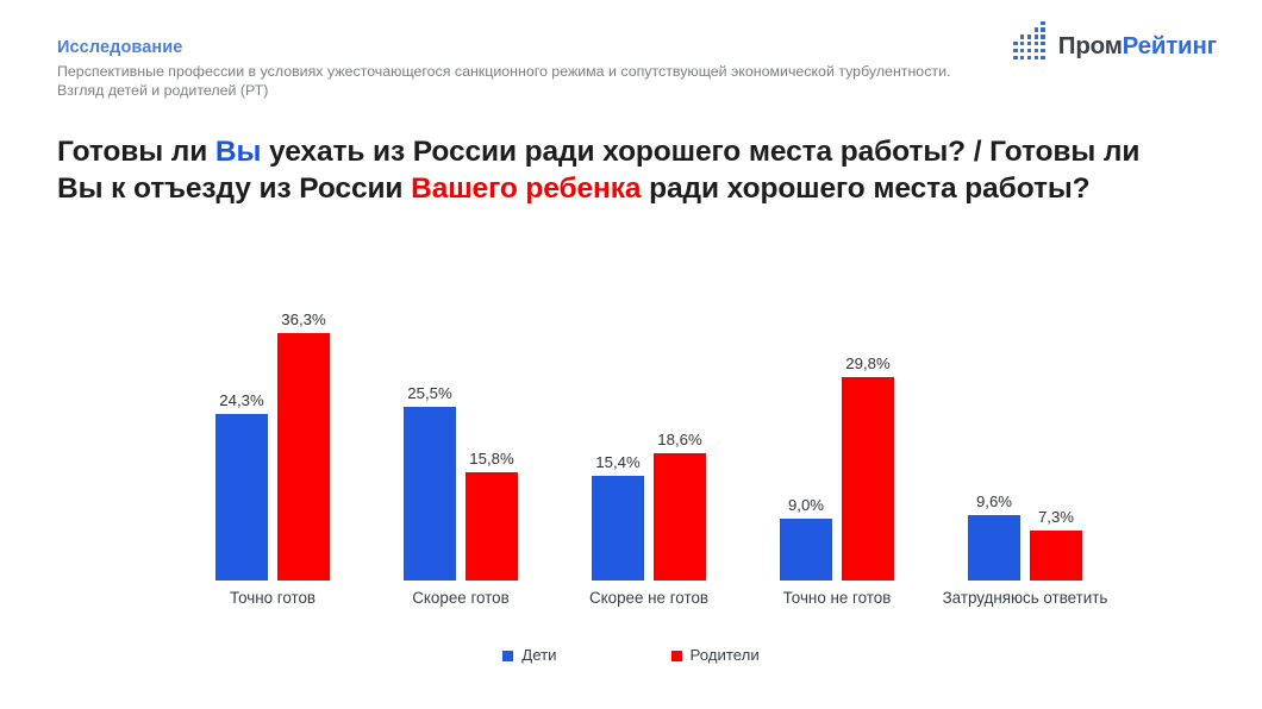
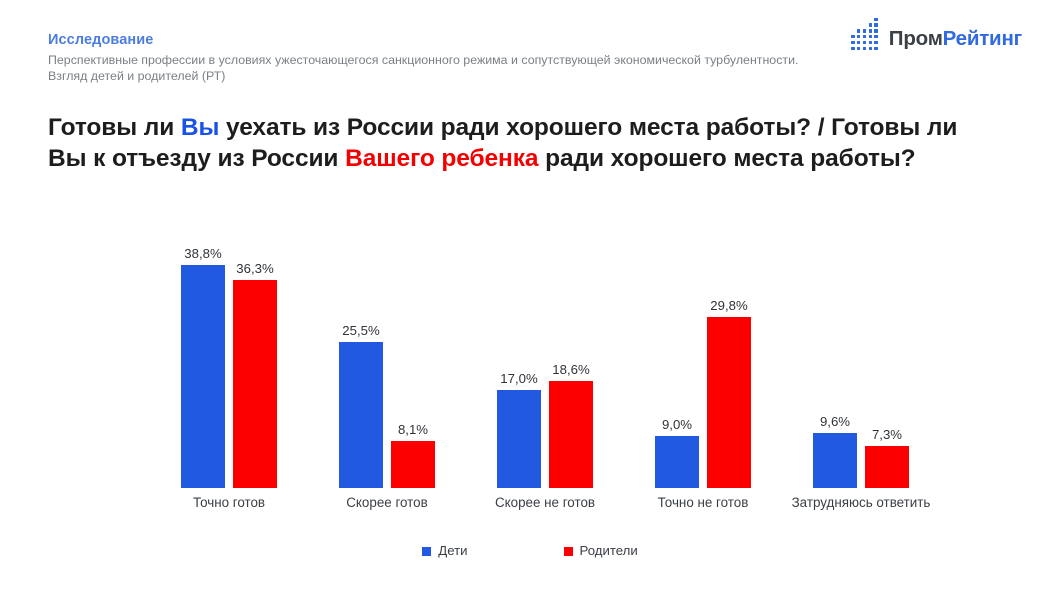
Дети/Точно готов: 24,3% -> 38,8%
Родители/Скорее готов: 15,8% -> 8,1%
Дети/Скорее не готов: 15,4% -> 17,0%
